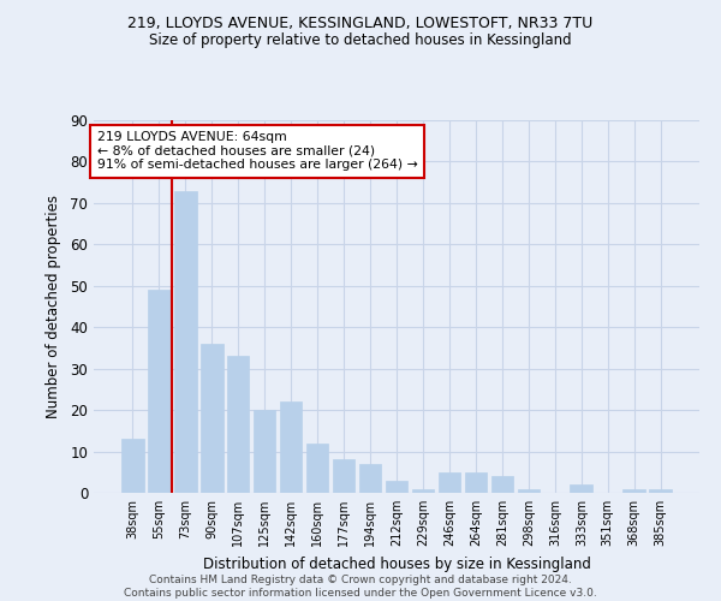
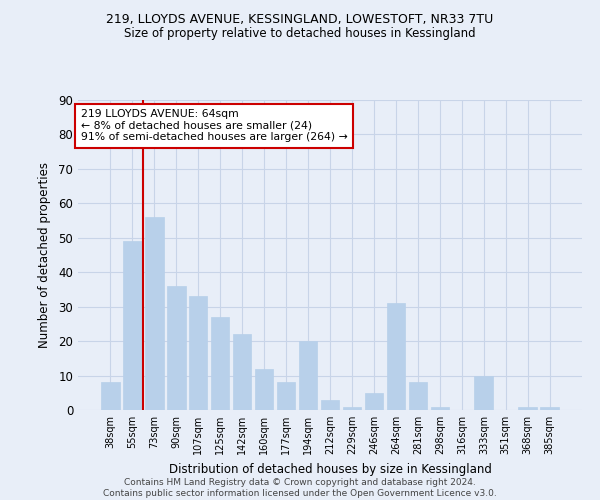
38sqm: 13 -> 8
73sqm: 73 -> 56
125sqm: 20 -> 27
194sqm: 7 -> 20
264sqm: 5 -> 31
281sqm: 4 -> 8
333sqm: 2 -> 10
